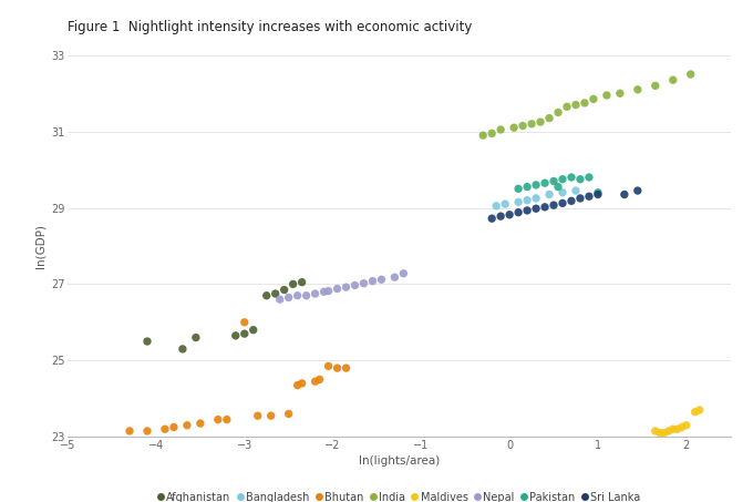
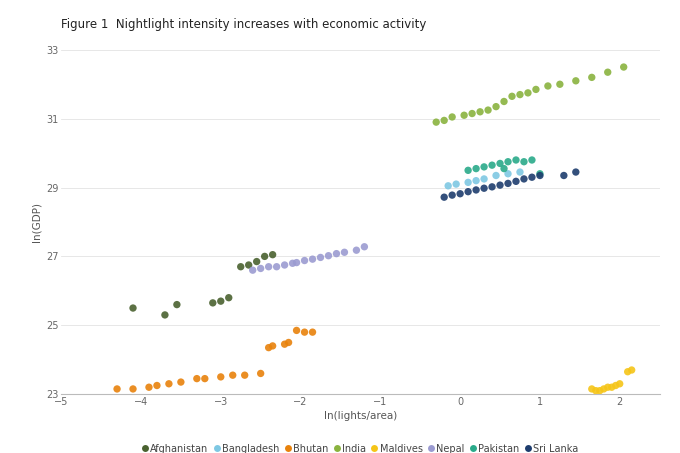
Bhutan/−3: 26.00 -> 23.50
